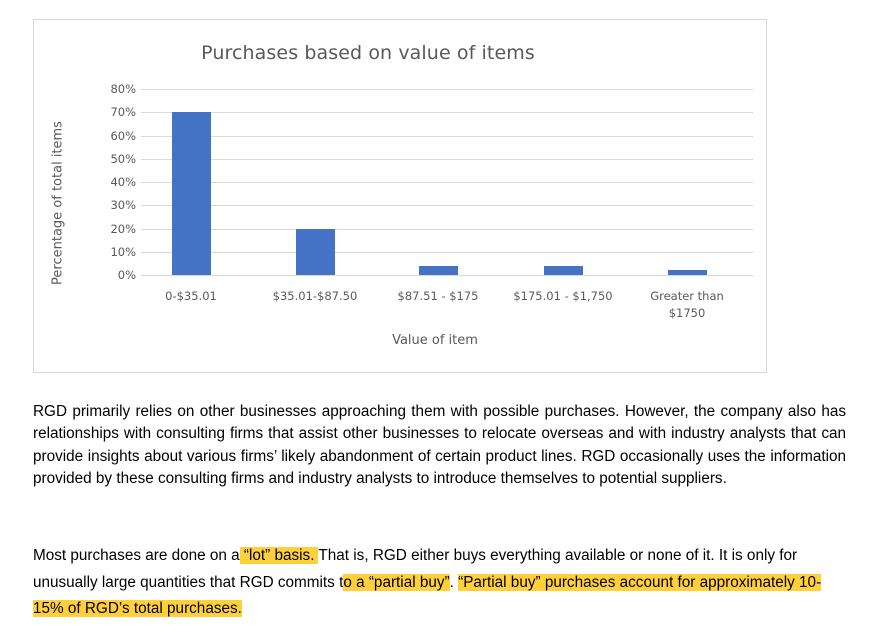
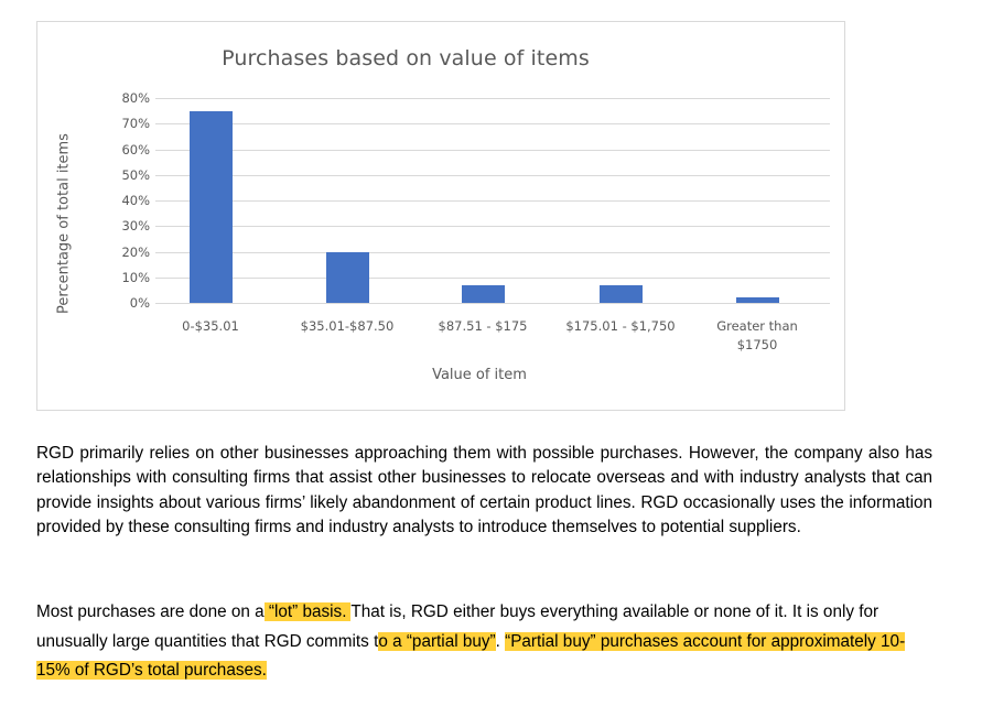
0-$35.01: 70% -> 75%
$87.51 - $175: 4% -> 7%
$175.01 - $1,750: 4% -> 7%
